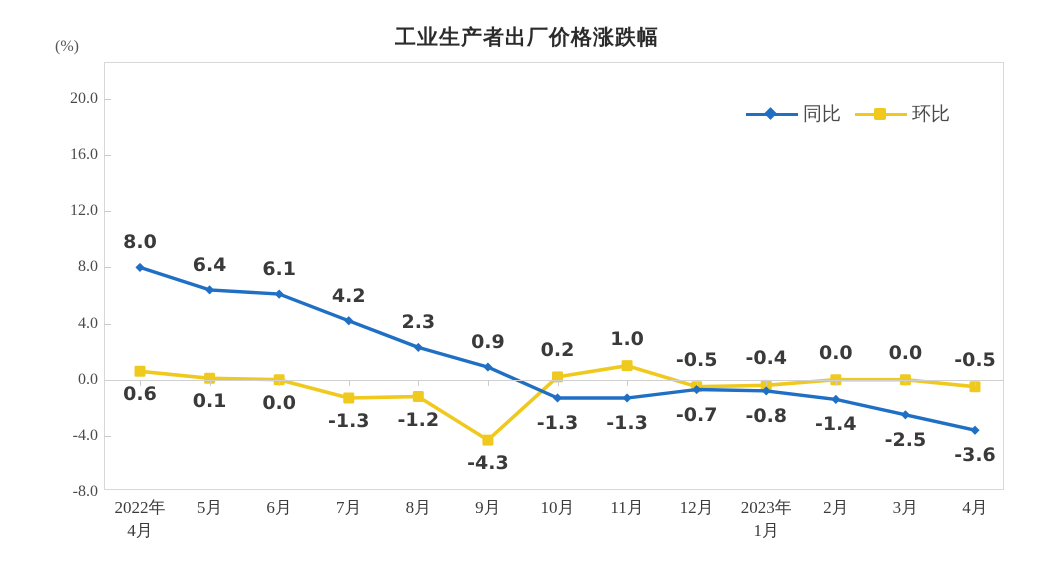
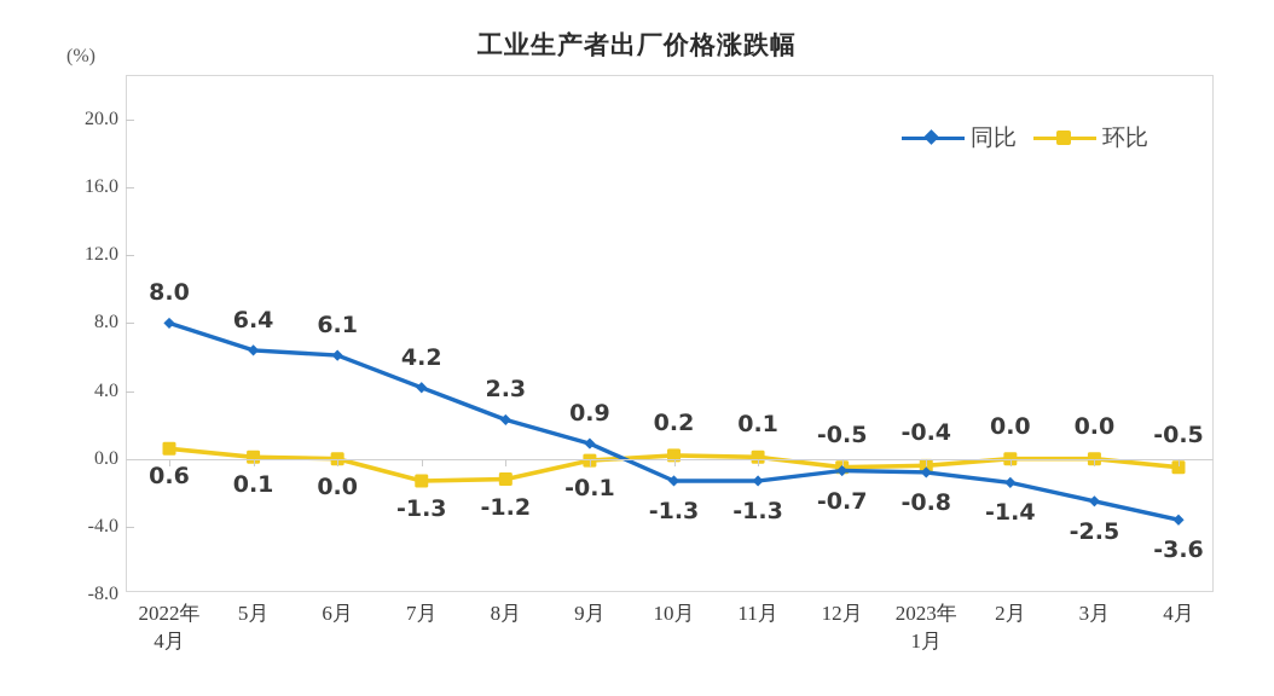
环比/9月: -4.3 -> -0.1
环比/11月: 1.0 -> 0.1
